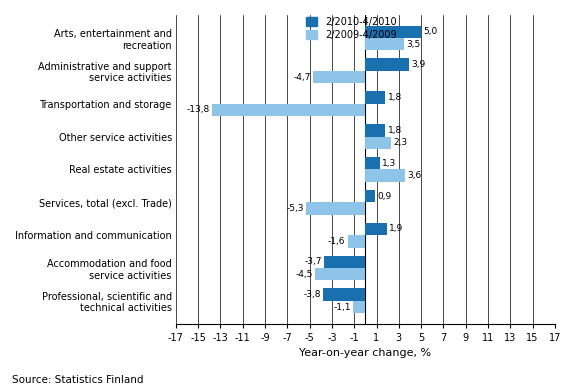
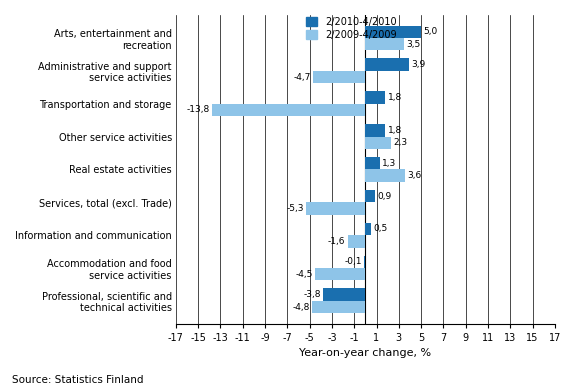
2/2010-4/2010/Information and communication: 1,9 -> 0,5
2/2010-4/2010/Accommodation and food service activities: -3,7 -> -0,1
2/2009-4/2009/Professional, scientific and technical activities: -1,1 -> -4,8
